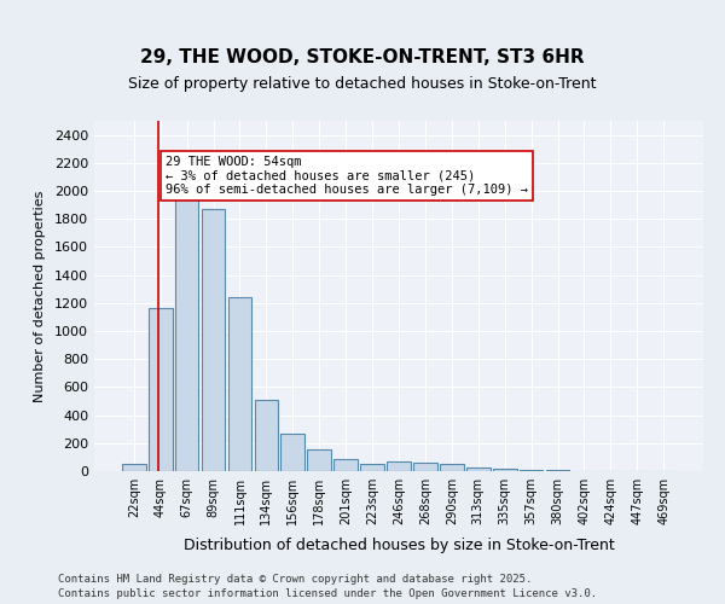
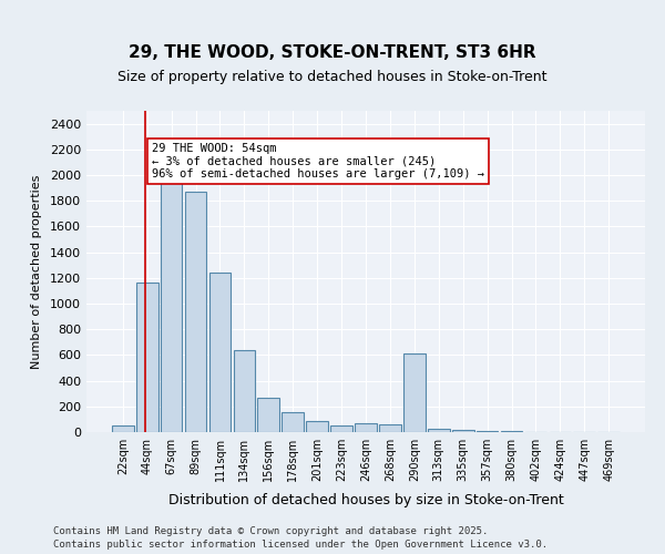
134sqm: 510 -> 640
290sqm: 50 -> 610
